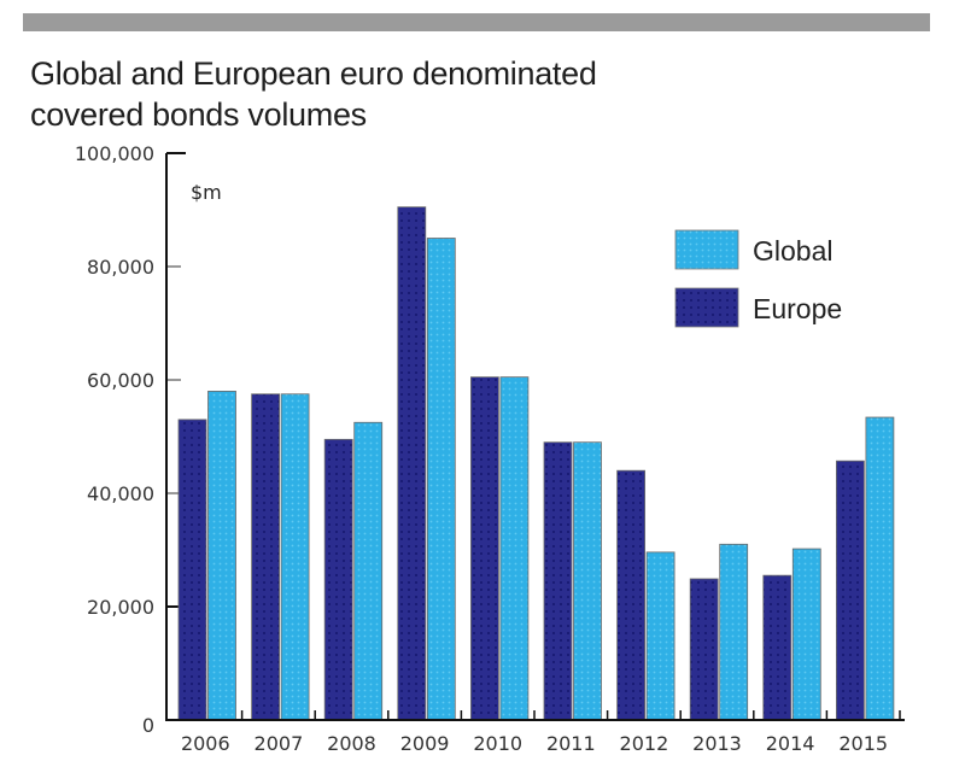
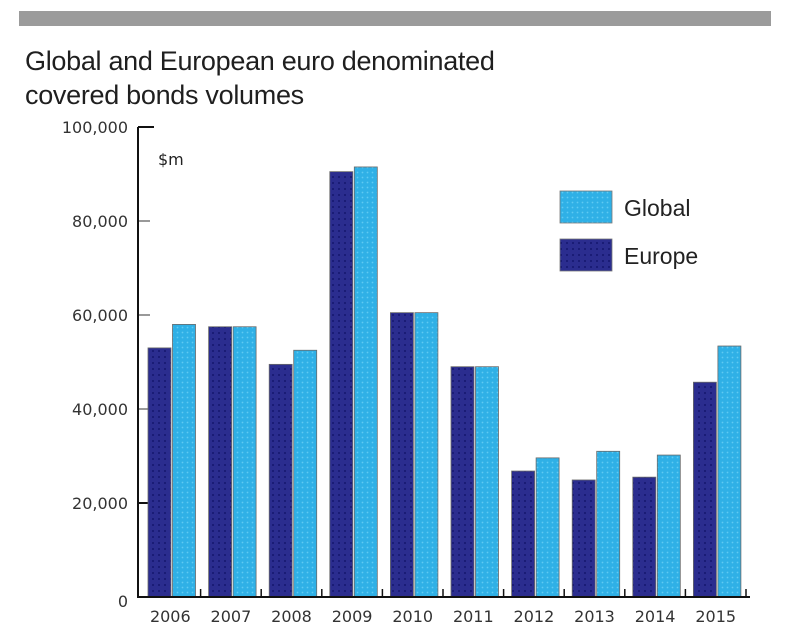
Global/2009: 85000 -> 92000
Europe/2012: 44000 -> 27000
